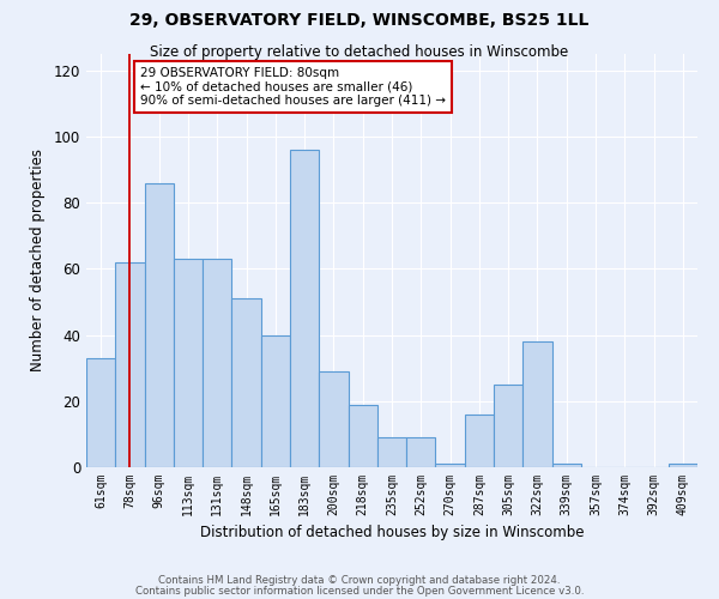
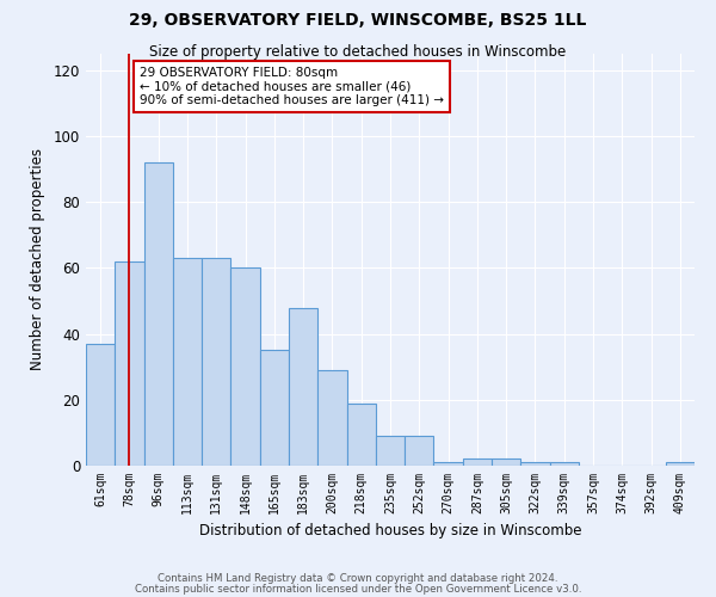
61sqm: 33 -> 37
96sqm: 86 -> 92
148sqm: 51 -> 60
165sqm: 40 -> 35
183sqm: 96 -> 48
287sqm: 16 -> 2
305sqm: 25 -> 2
322sqm: 38 -> 1
